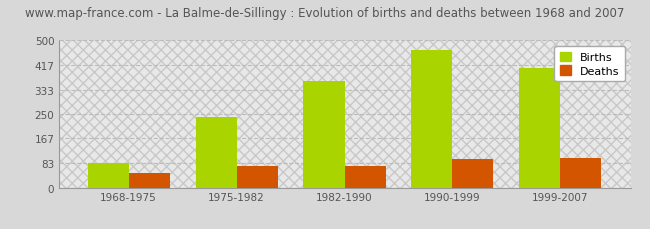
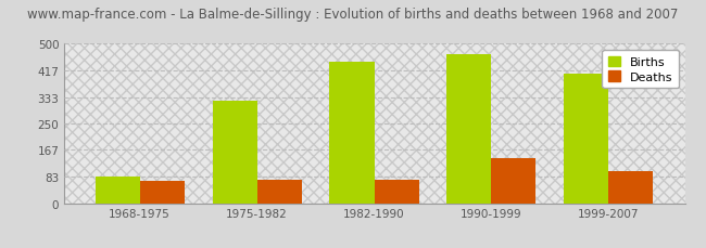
Deaths/1968-1975: 48 -> 70
Births/1975-1982: 240 -> 320
Births/1982-1990: 362 -> 445
Deaths/1990-1999: 98 -> 140
